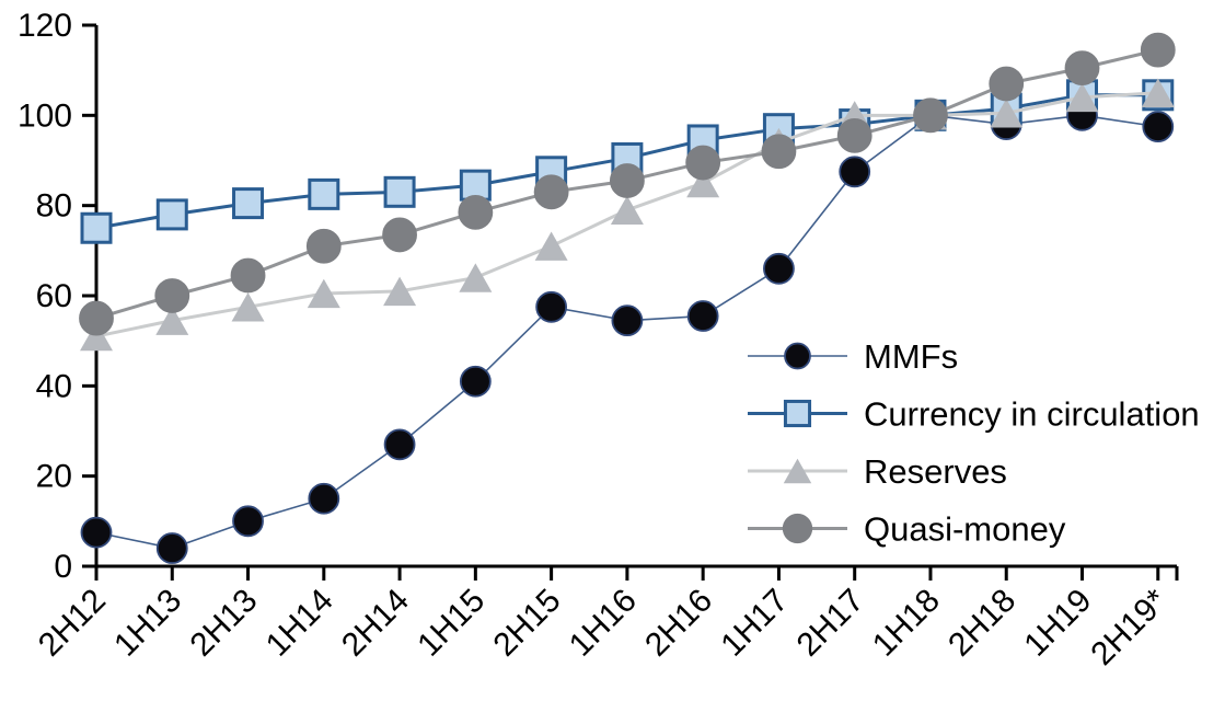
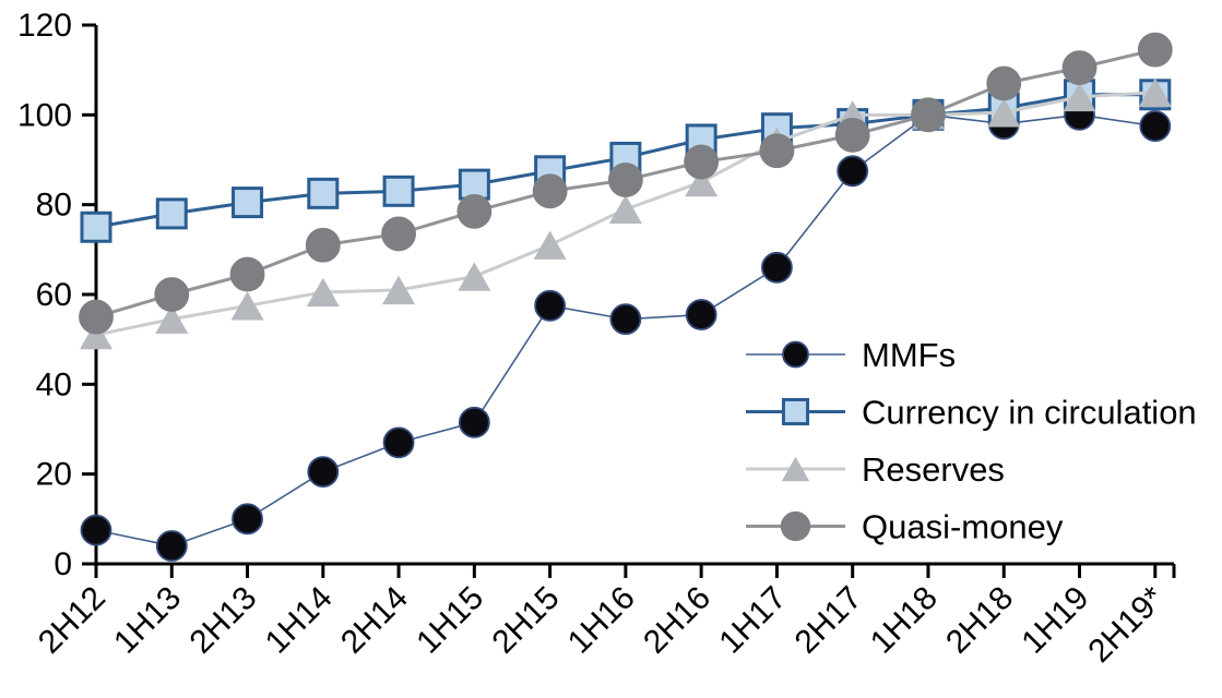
MMFs/1H14: 15 -> 20
MMFs/1H15: 41 -> 32
